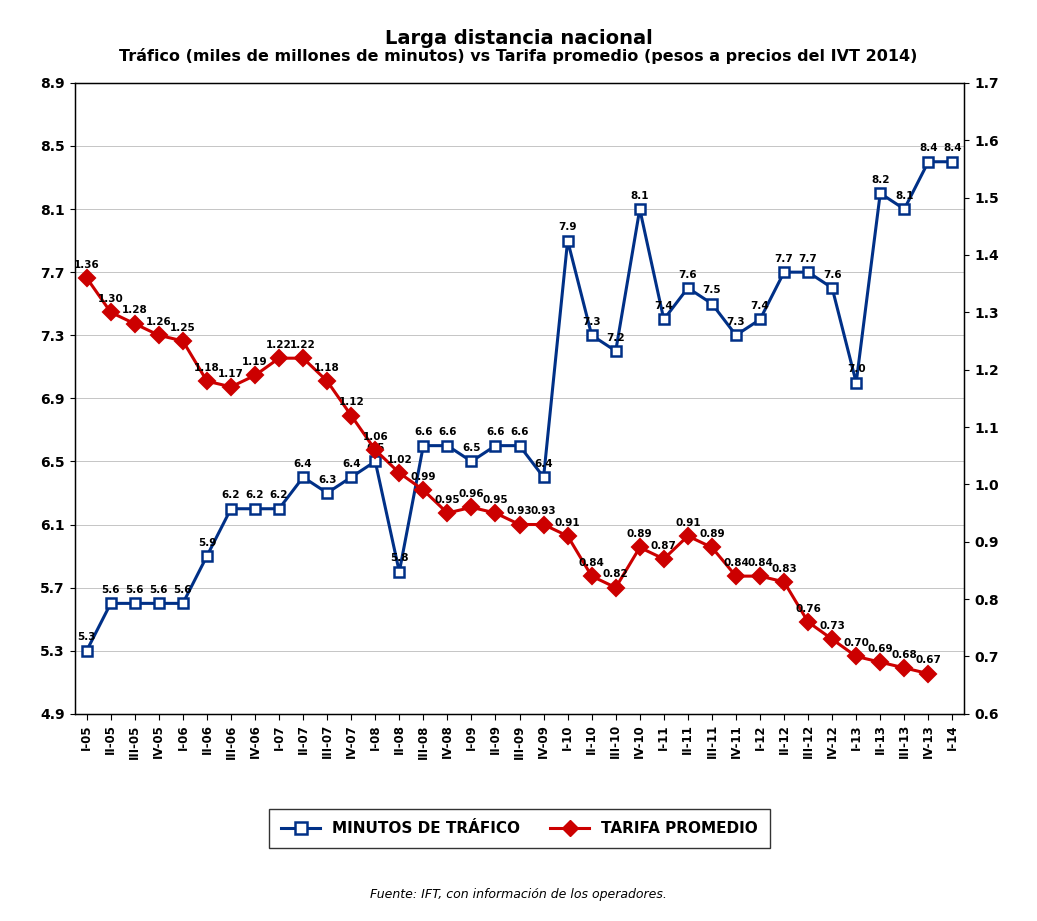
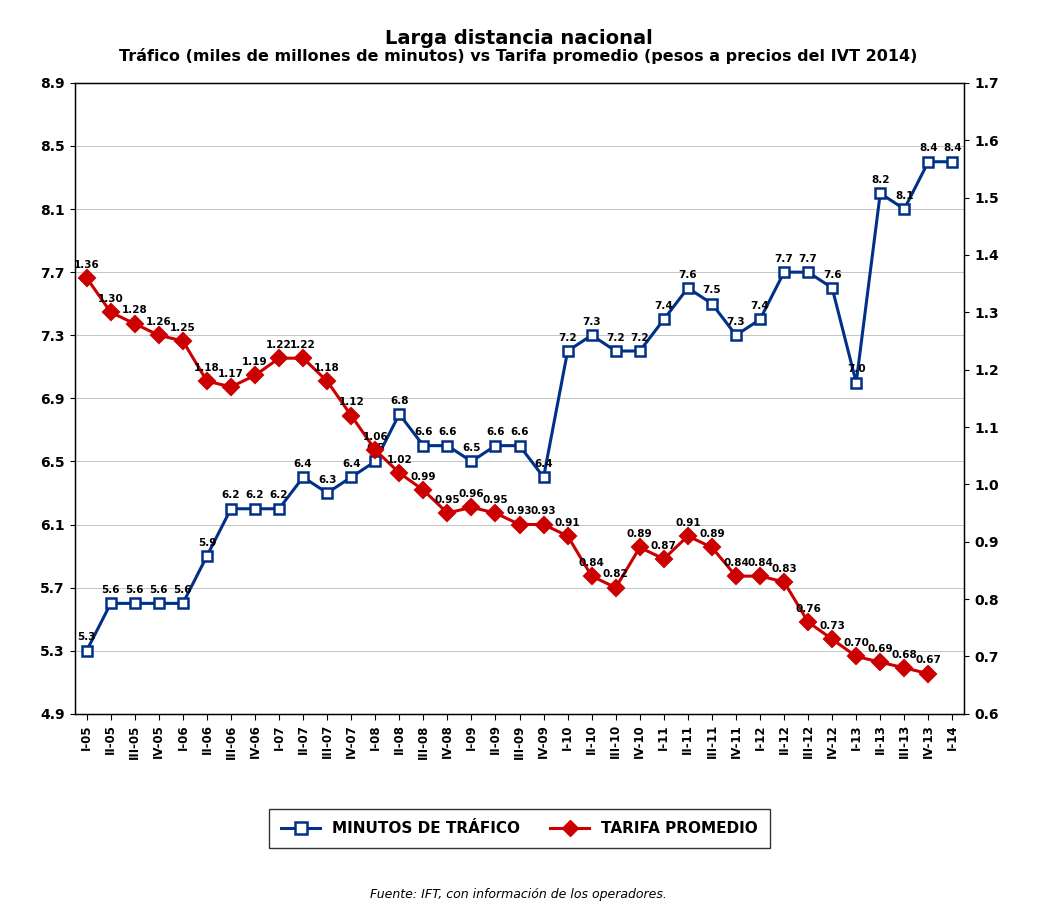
MINUTOS DE TRÁFICO/II-08: 5.8 -> 6.8
MINUTOS DE TRÁFICO/I-10: 7.9 -> 7.2
MINUTOS DE TRÁFICO/IV-10: 8.1 -> 7.2
